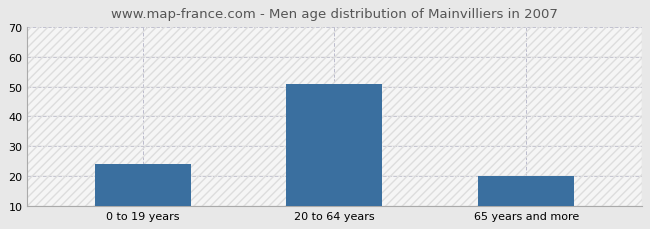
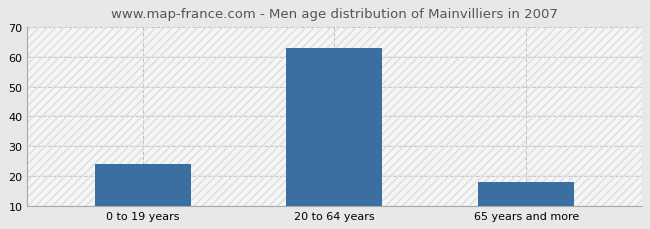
20 to 64 years: 51 -> 63
65 years and more: 20 -> 18
